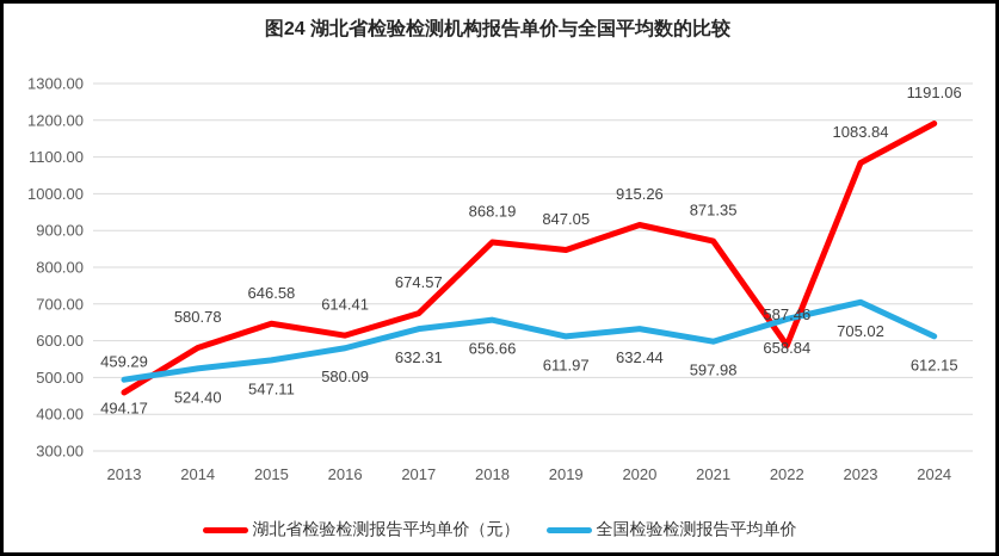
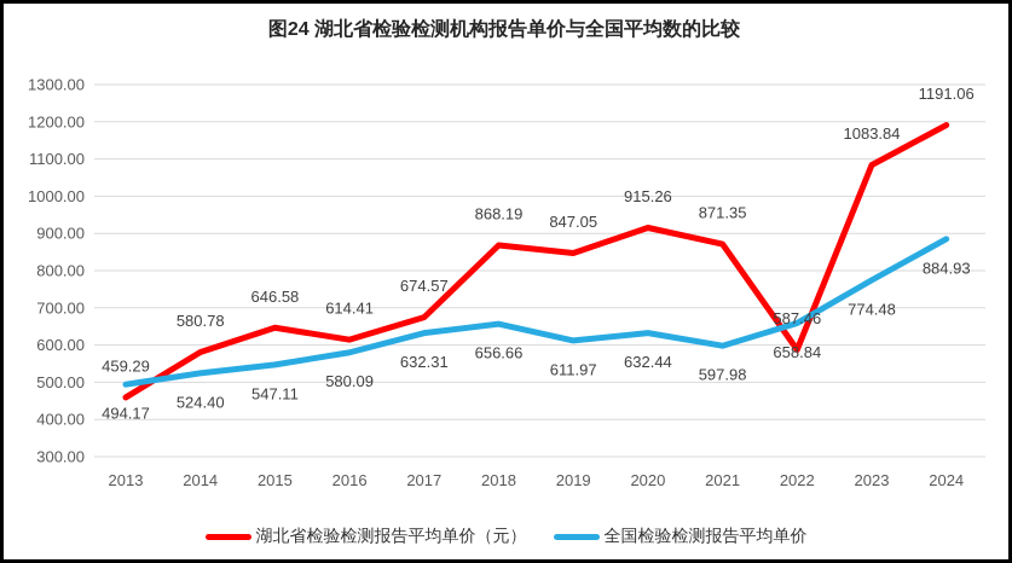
全国检验检测报告平均单价/2023: 705.02 -> 774.48
全国检验检测报告平均单价/2024: 612.15 -> 884.93
